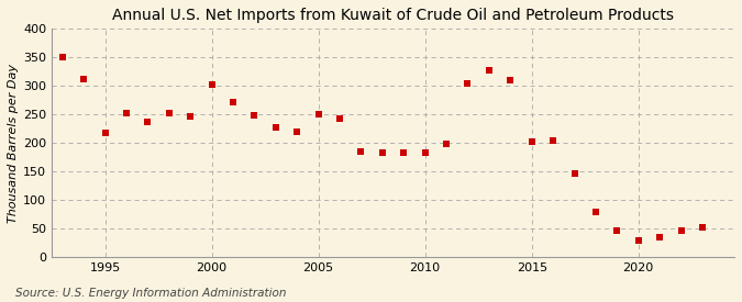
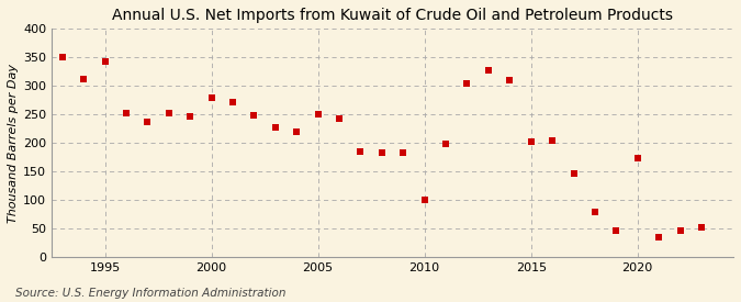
1995: 217 -> 342
2000: 302 -> 280
2010: 183 -> 100
2020: 29 -> 174
